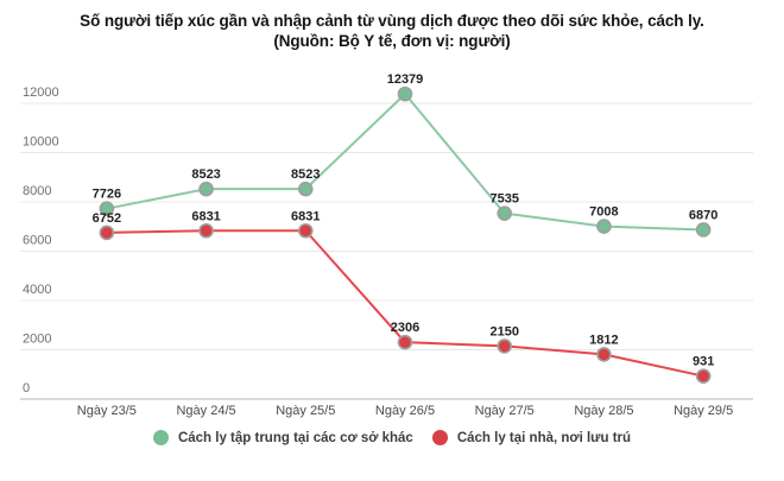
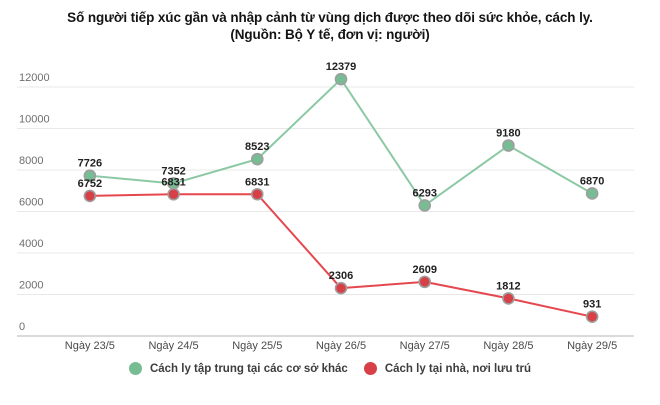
Cách ly tập trung tại các cơ sở khác/Ngày 24/5: 8523 -> 7352
Cách ly tập trung tại các cơ sở khác/Ngày 27/5: 7535 -> 6293
Cách ly tại nhà, nơi lưu trú/Ngày 27/5: 2150 -> 2609
Cách ly tập trung tại các cơ sở khác/Ngày 28/5: 7008 -> 9180
